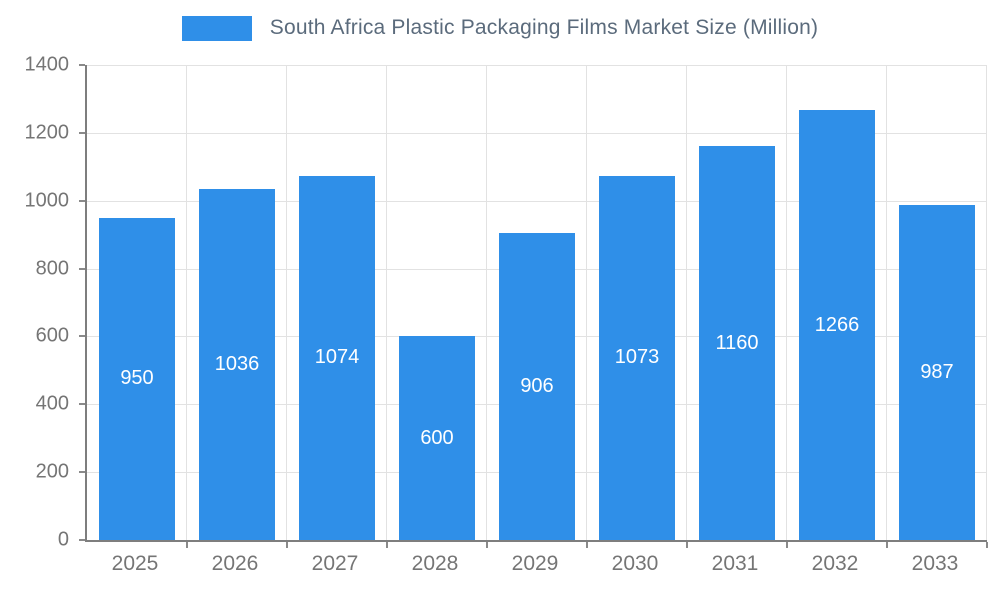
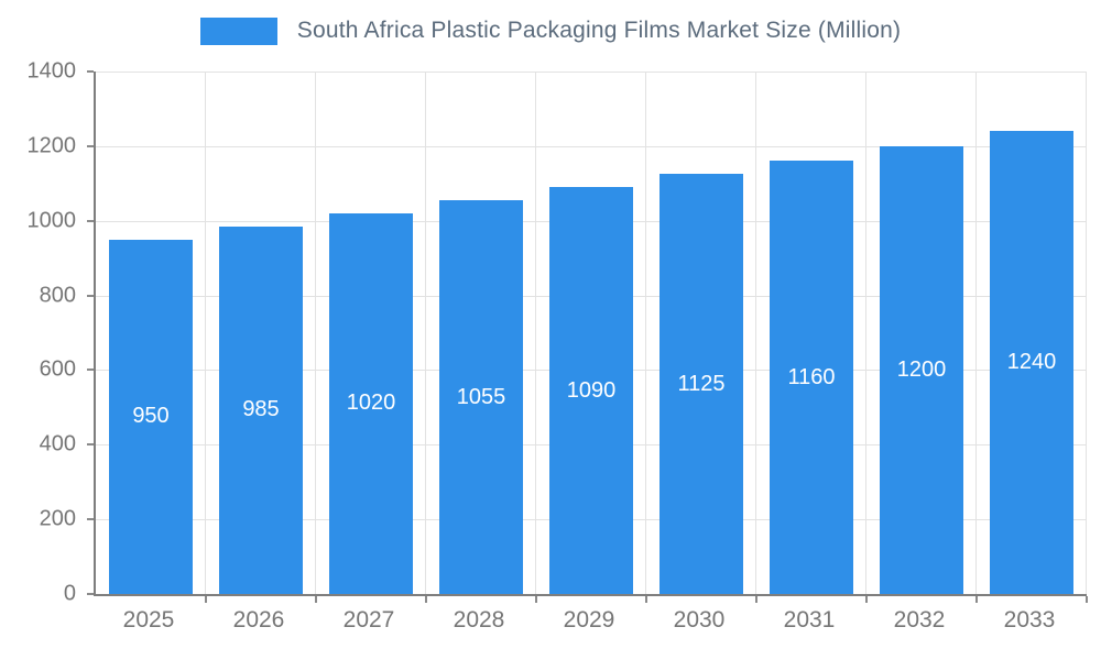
2026: 1036 -> 985
2027: 1074 -> 1020
2028: 600 -> 1055
2029: 906 -> 1090
2030: 1073 -> 1125
2032: 1266 -> 1200
2033: 987 -> 1240
